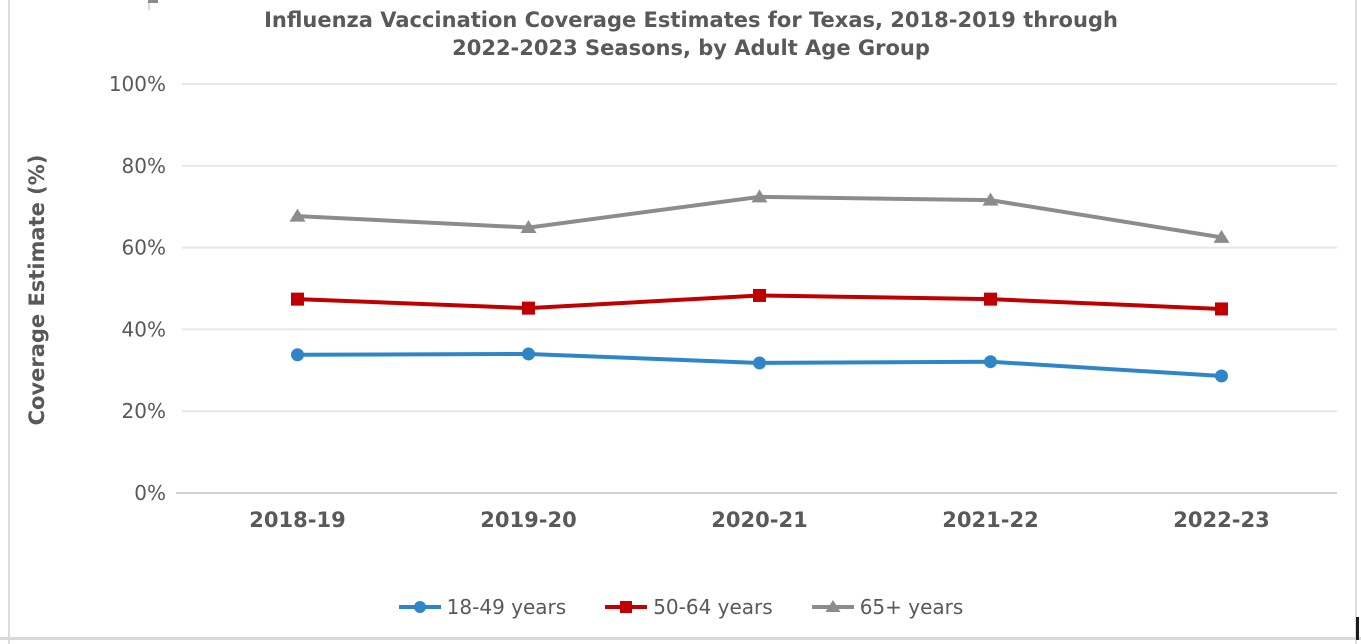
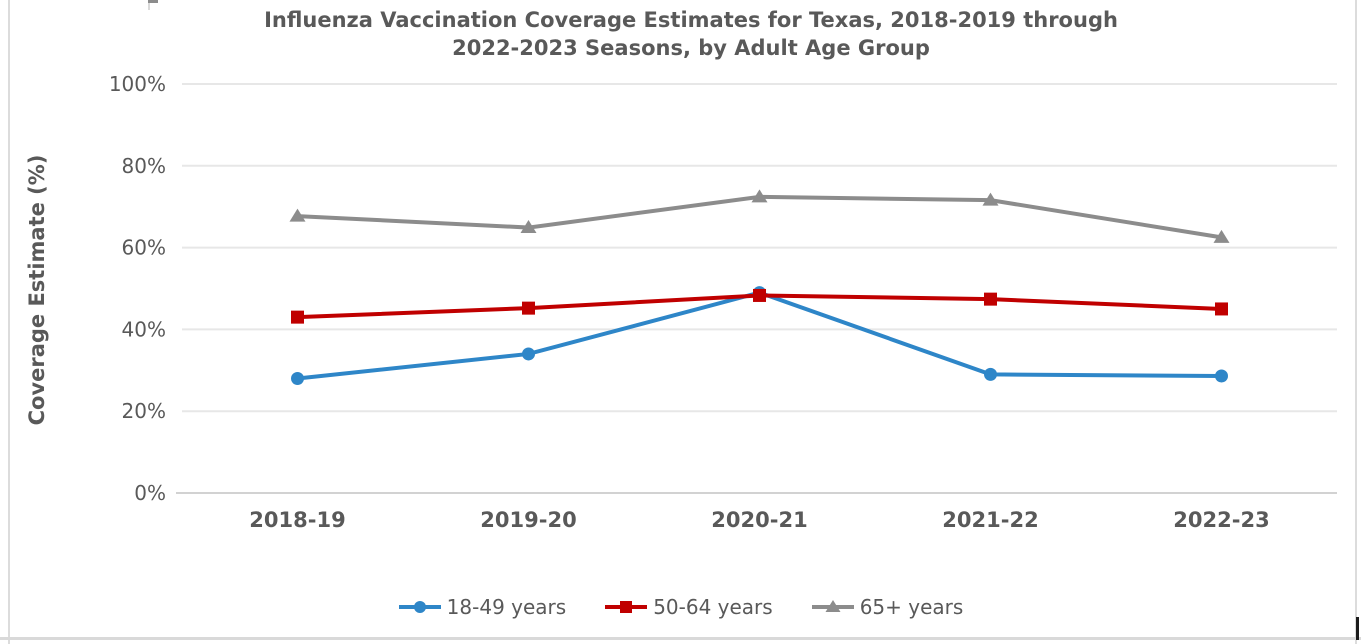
18-49 years/2018-19: 34% -> 28%
50-64 years/2018-19: 47% -> 43%
18-49 years/2020-21: 32% -> 49%
18-49 years/2021-22: 32% -> 29%
